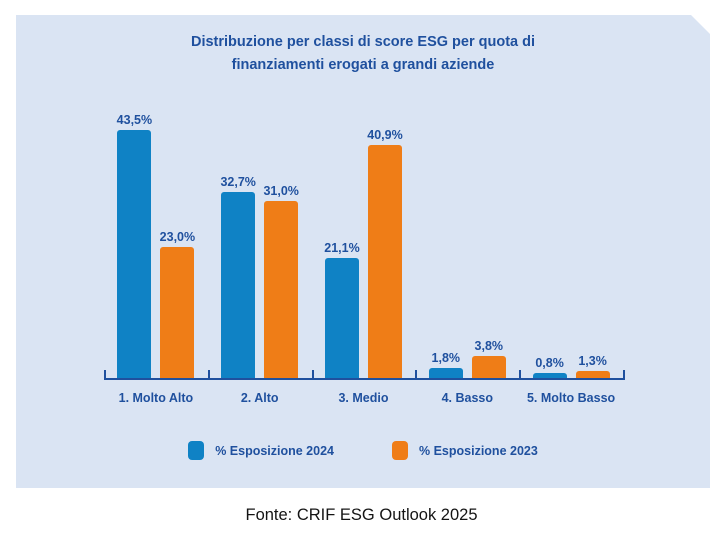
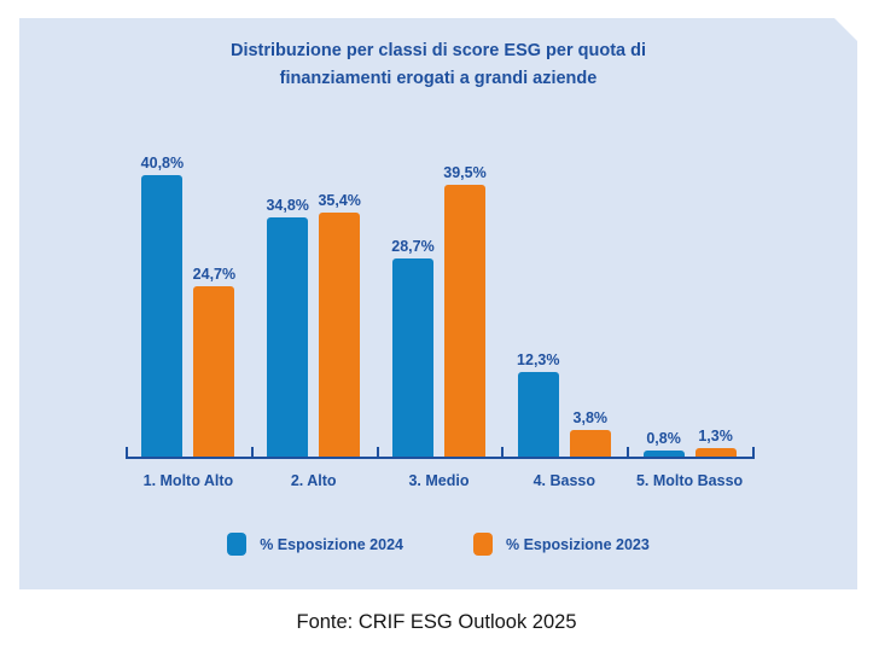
% Esposizione 2024/1. Molto Alto: 43,5% -> 40,8%
% Esposizione 2023/1. Molto Alto: 23,0% -> 24,7%
% Esposizione 2024/2. Alto: 32,7% -> 34,8%
% Esposizione 2023/2. Alto: 31,0% -> 35,4%
% Esposizione 2024/3. Medio: 21,1% -> 28,7%
% Esposizione 2023/3. Medio: 40,9% -> 39,5%
% Esposizione 2024/4. Basso: 1,8% -> 12,3%
